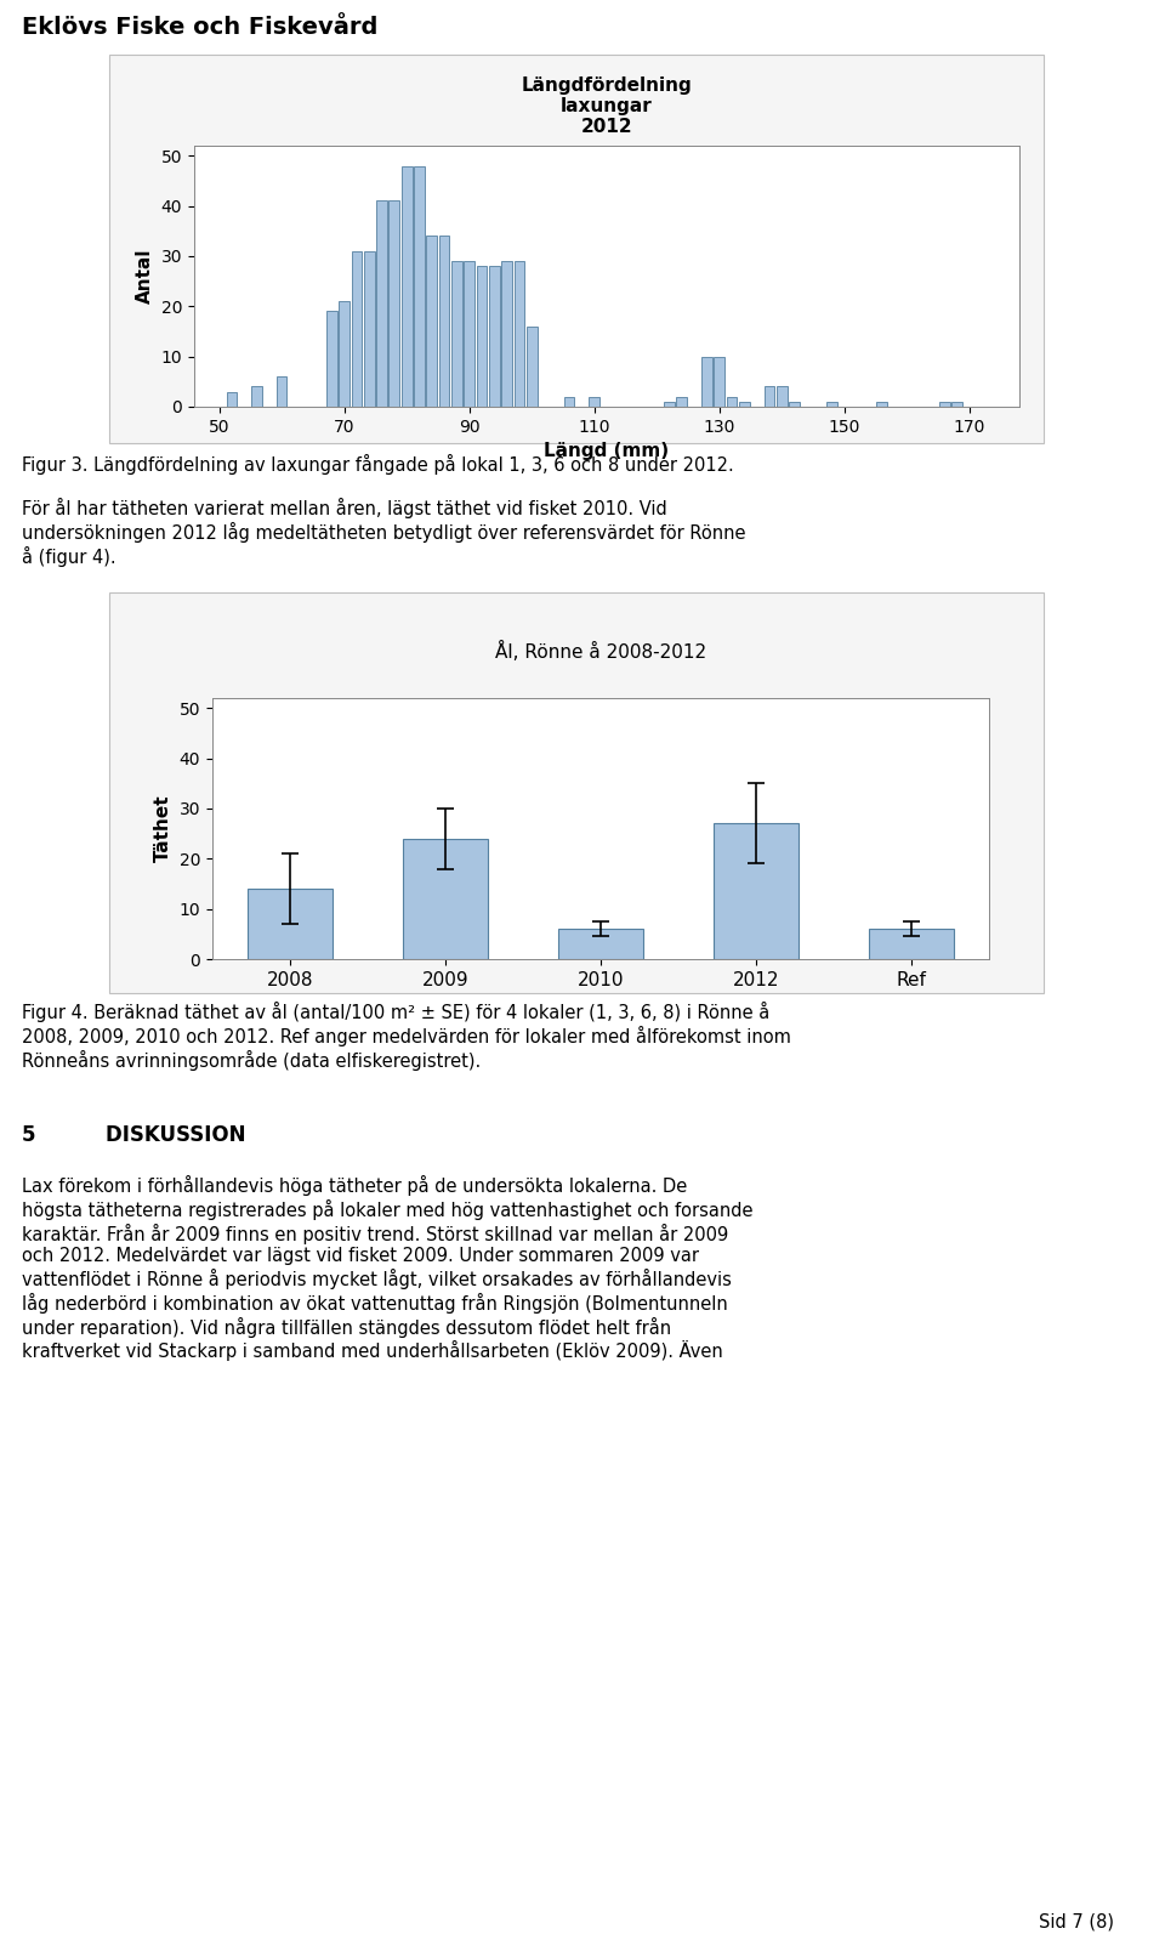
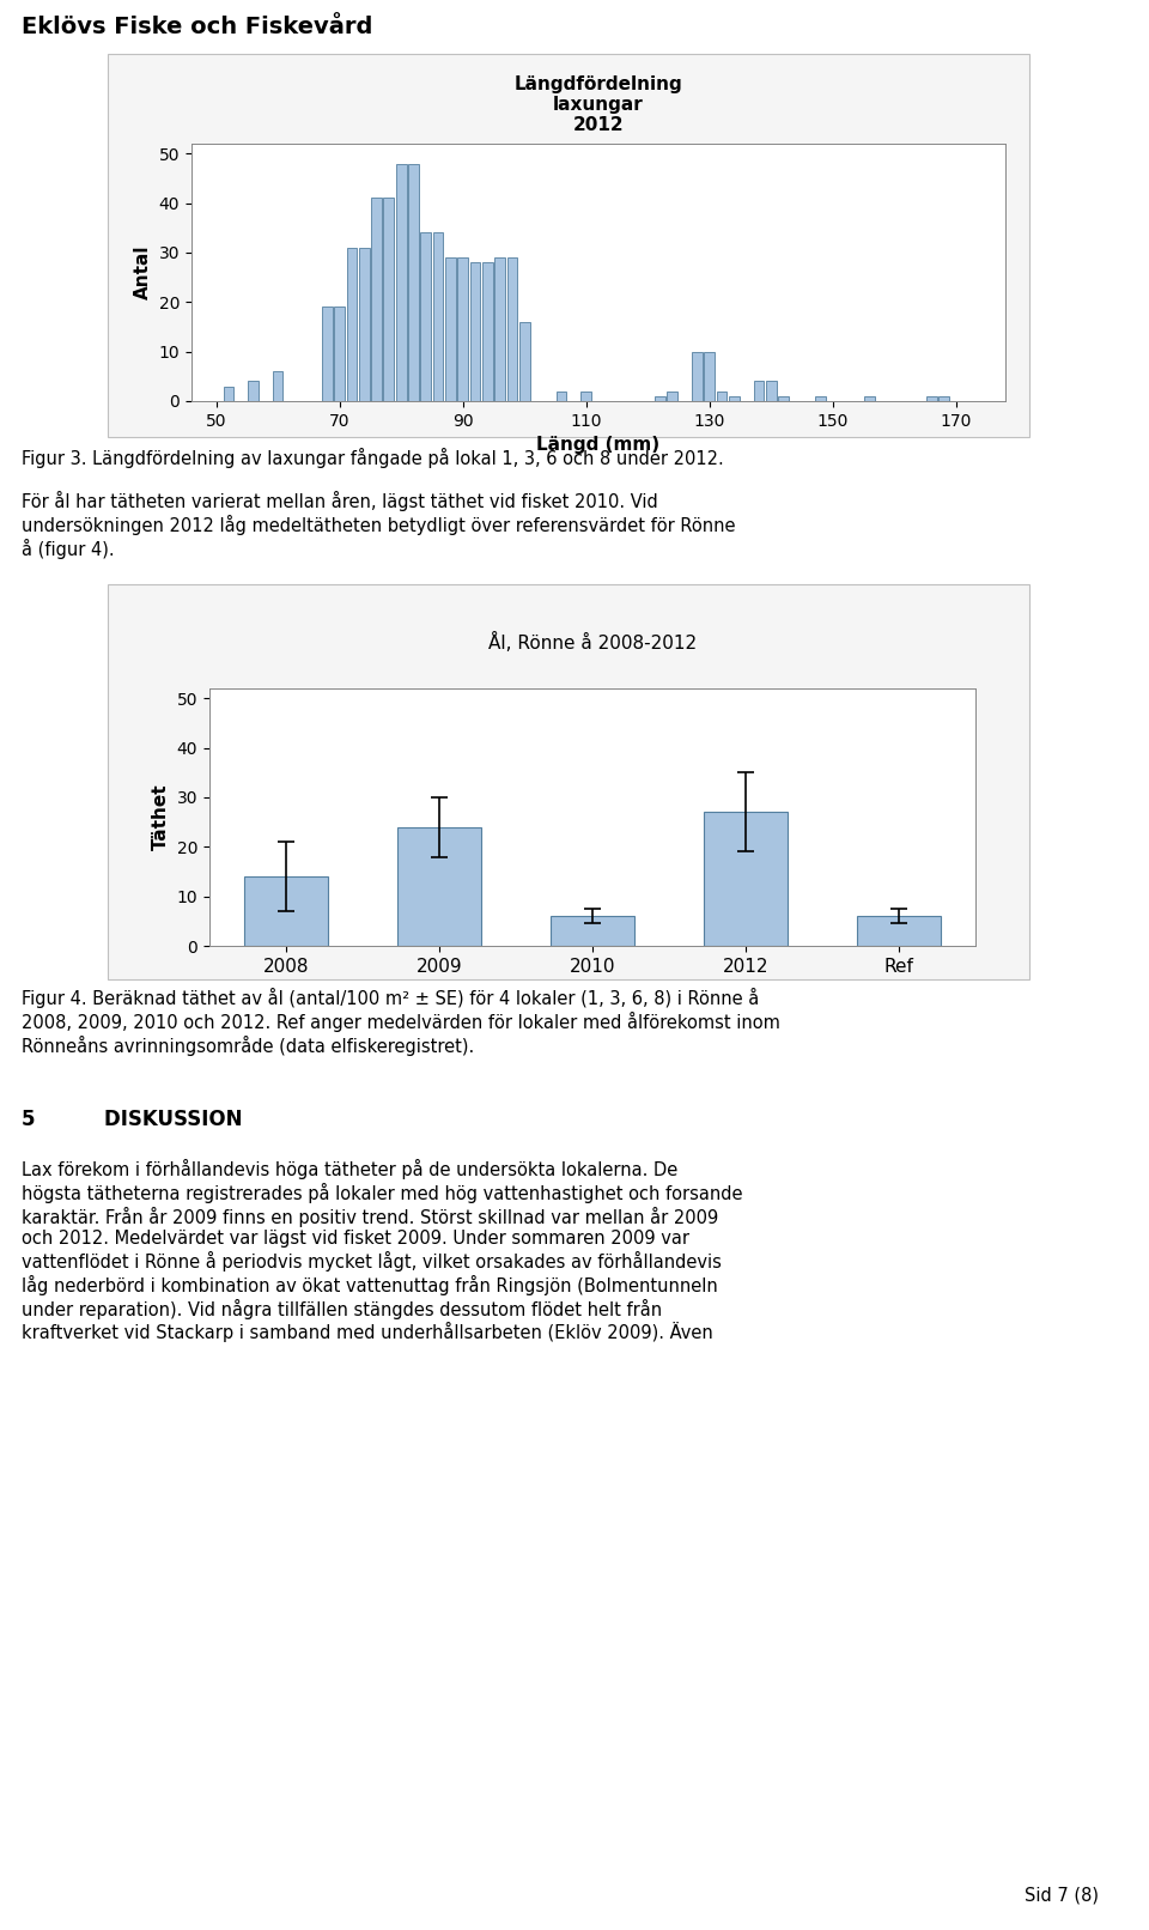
70: 21 -> 19
